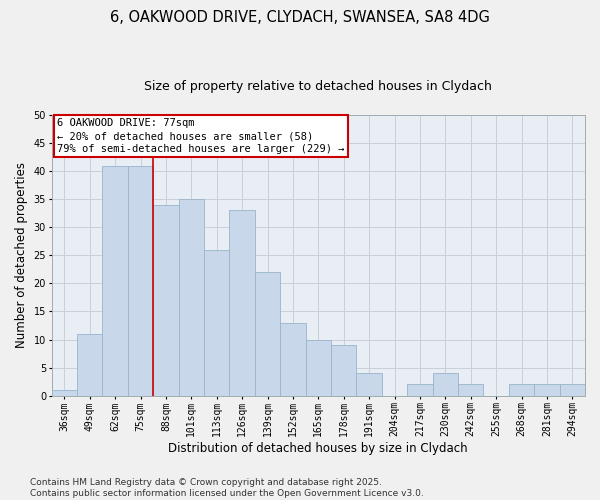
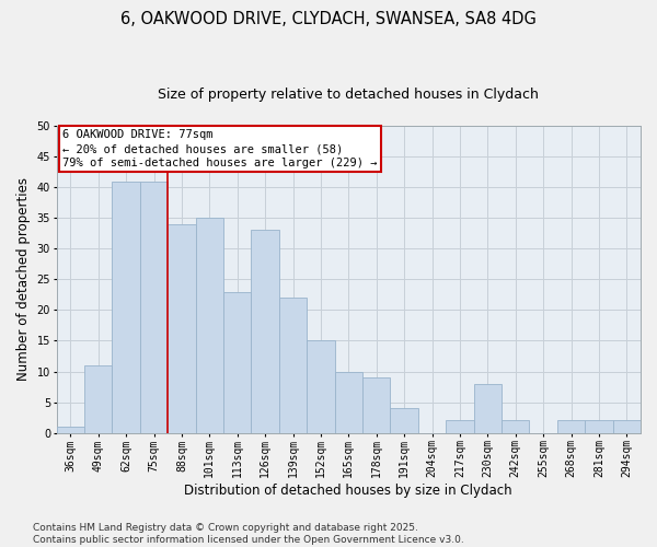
113sqm: 26 -> 23
152sqm: 13 -> 15
230sqm: 4 -> 8
